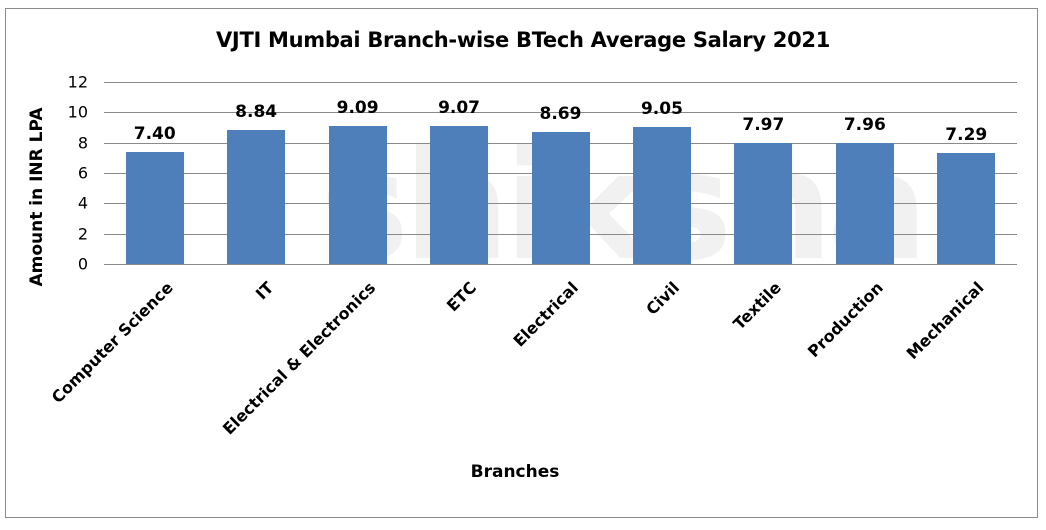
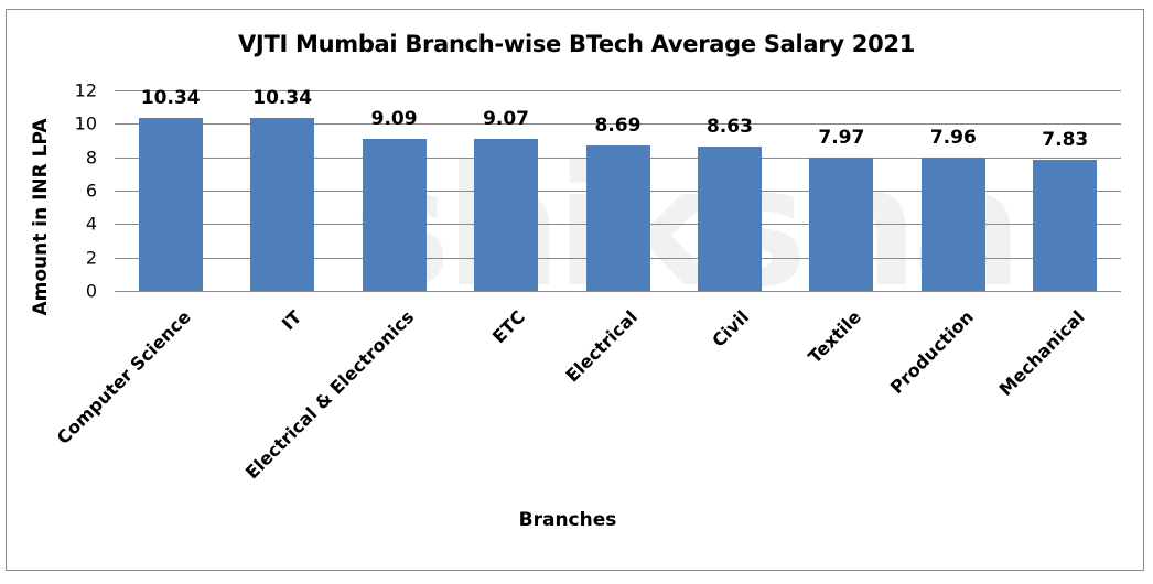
Computer Science: 7.40 -> 10.34
IT: 8.84 -> 10.34
Civil: 9.05 -> 8.63
Mechanical: 7.29 -> 7.83
